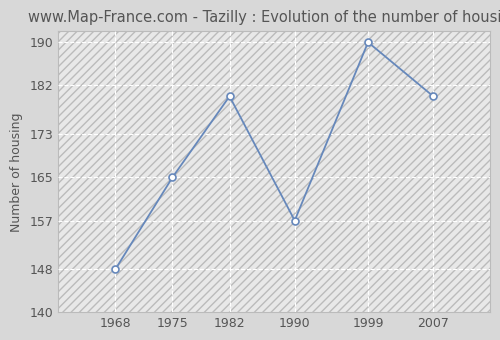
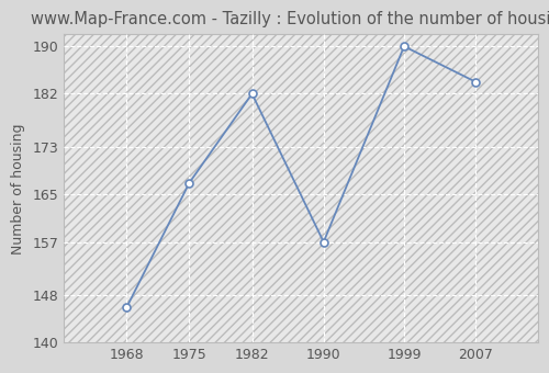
1968: 148 -> 146
1975: 165 -> 167
1982: 180 -> 182
2007: 180 -> 184
